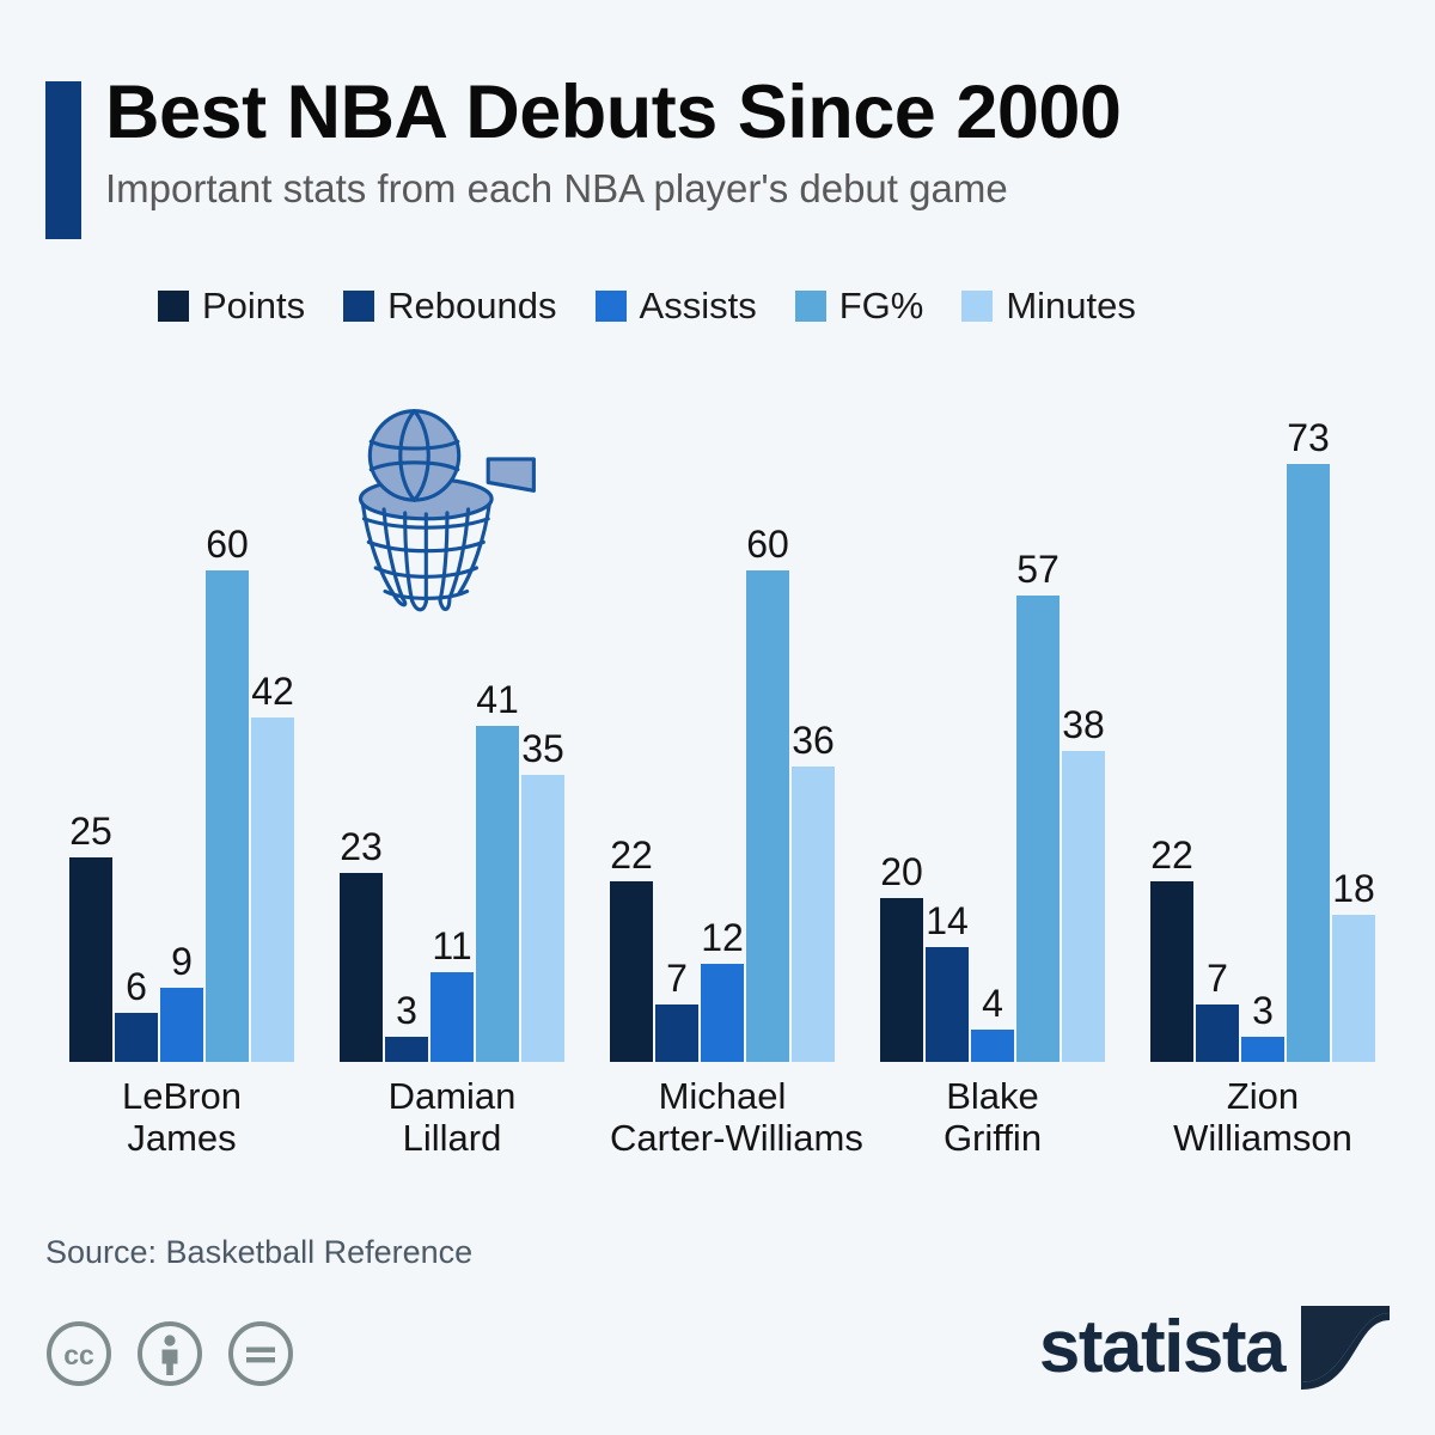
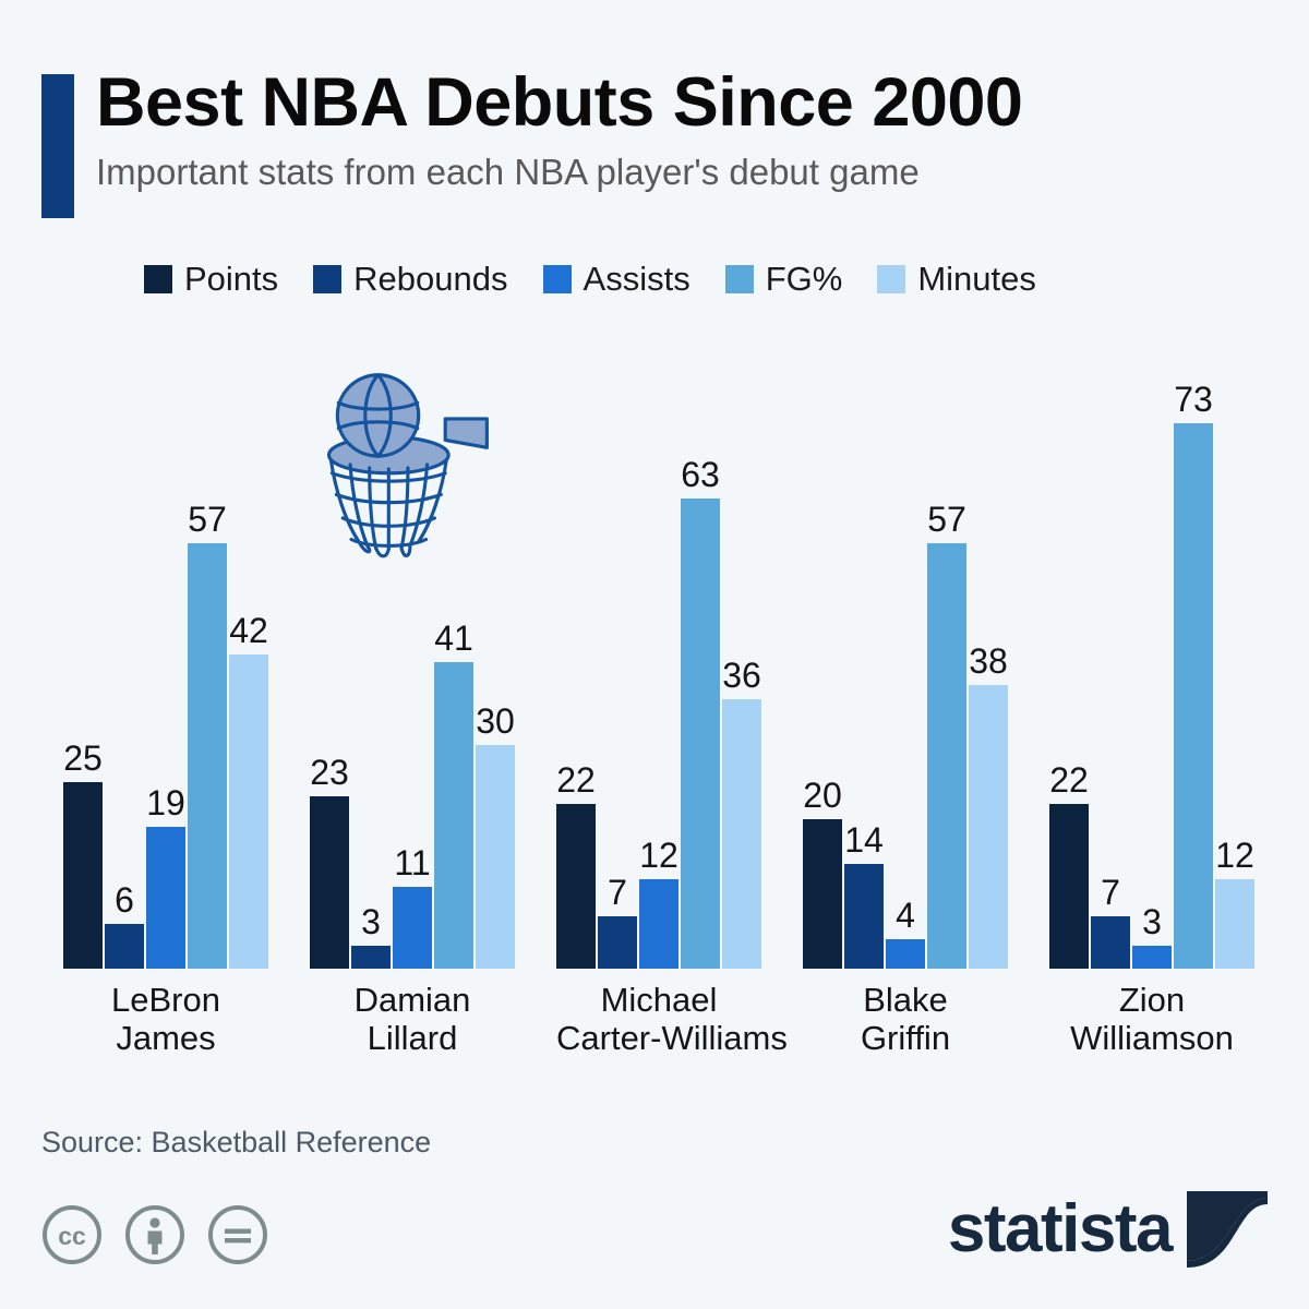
Assists/LeBron James: 9 -> 19
FG%/LeBron James: 60 -> 57
Minutes/Damian Lillard: 35 -> 30
FG%/Michael Carter-Williams: 60 -> 63
Minutes/Zion Williamson: 18 -> 12
